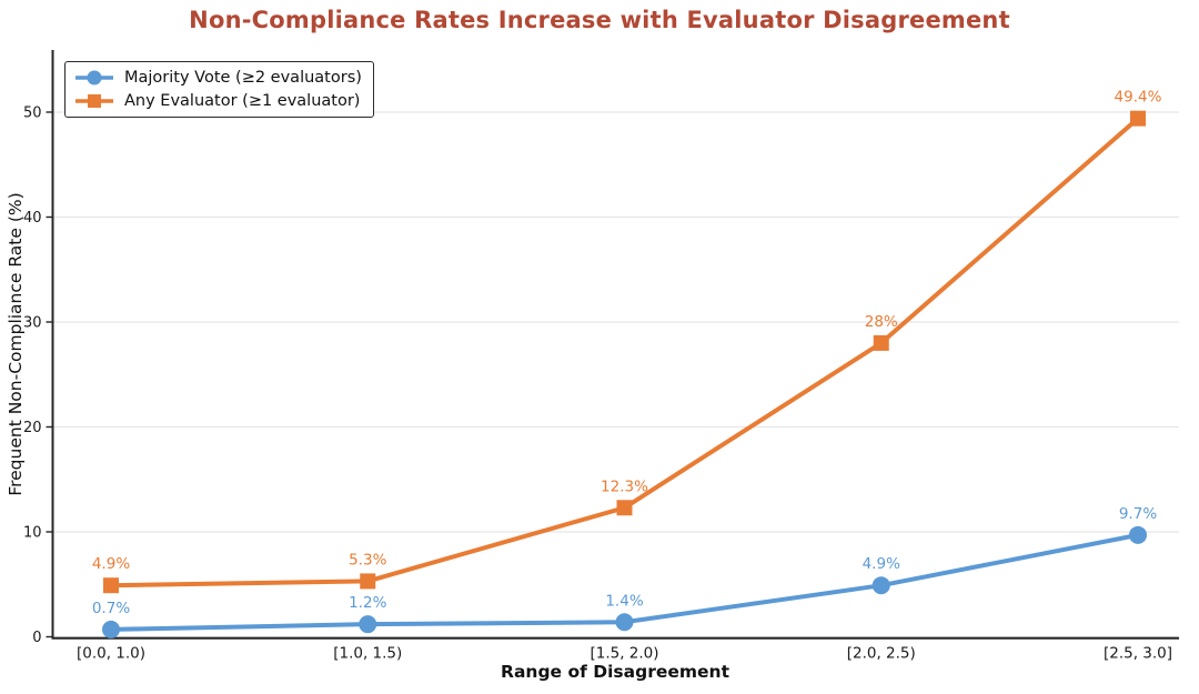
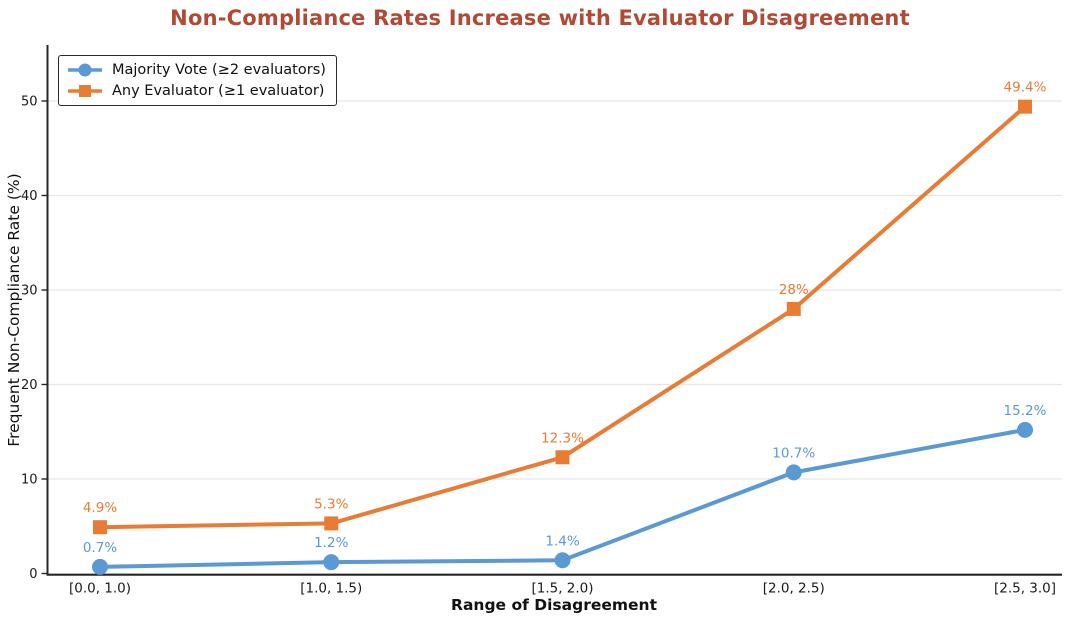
Majority Vote (≥2 evaluators)/[2.0, 2.5): 4.9% -> 10.7%
Majority Vote (≥2 evaluators)/[2.5, 3.0]: 9.7% -> 15.2%
